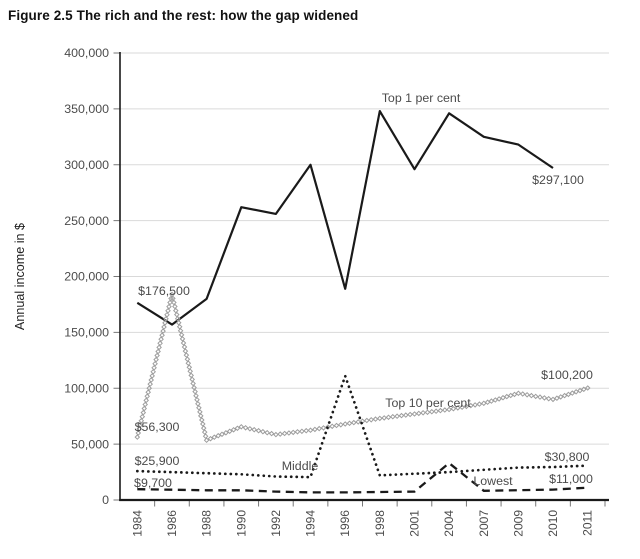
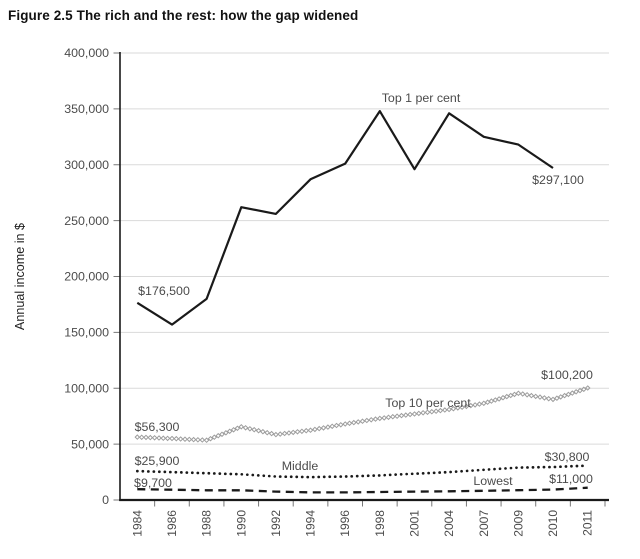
Top 10 per cent/1986: 184000 -> 55000
Top 1 per cent/1994: 300000 -> 287000
Top 1 per cent/1996: 189000 -> 301000
Middle/1996: 111000 -> 21000
Lowest/2004: 33000 -> 8000
